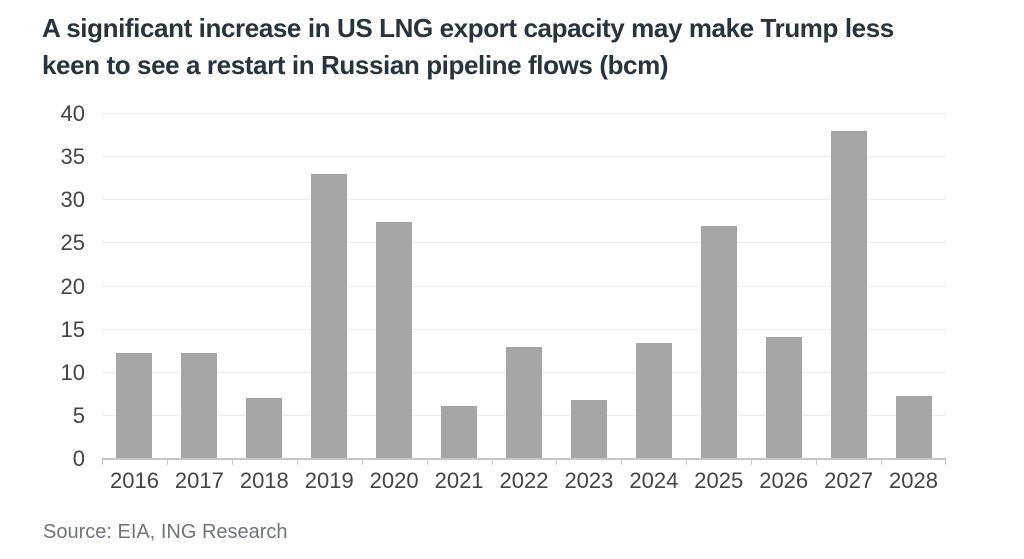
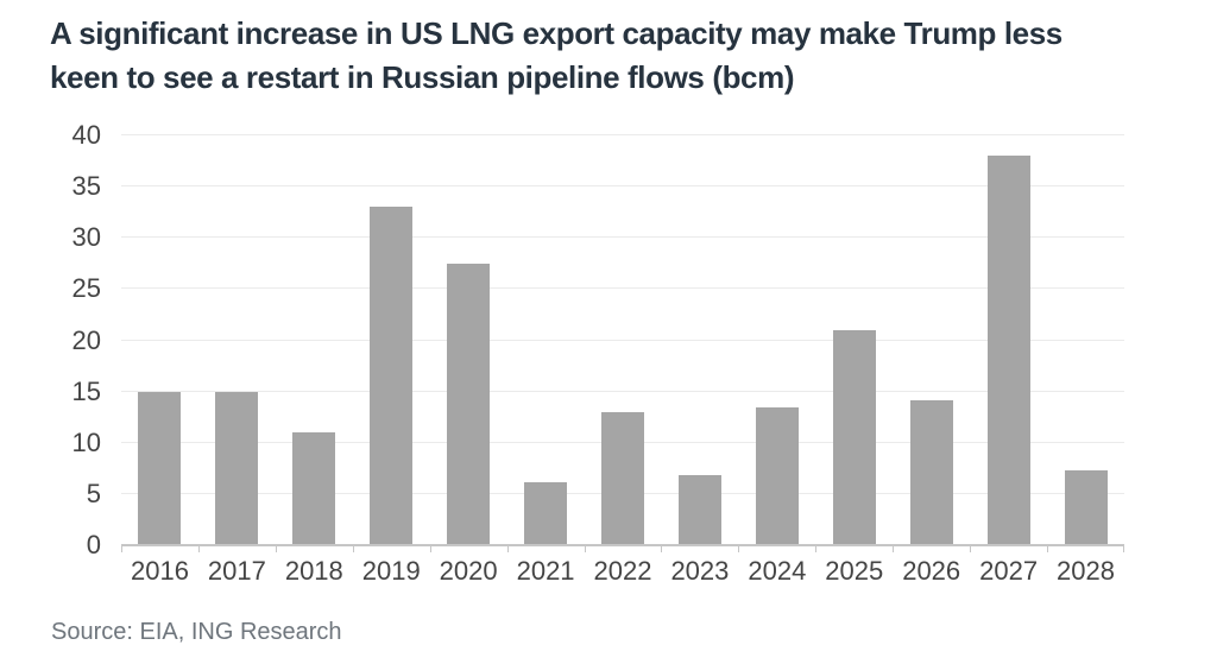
2016: 12 -> 15
2017: 12 -> 15
2018: 7 -> 11
2025: 27 -> 21
